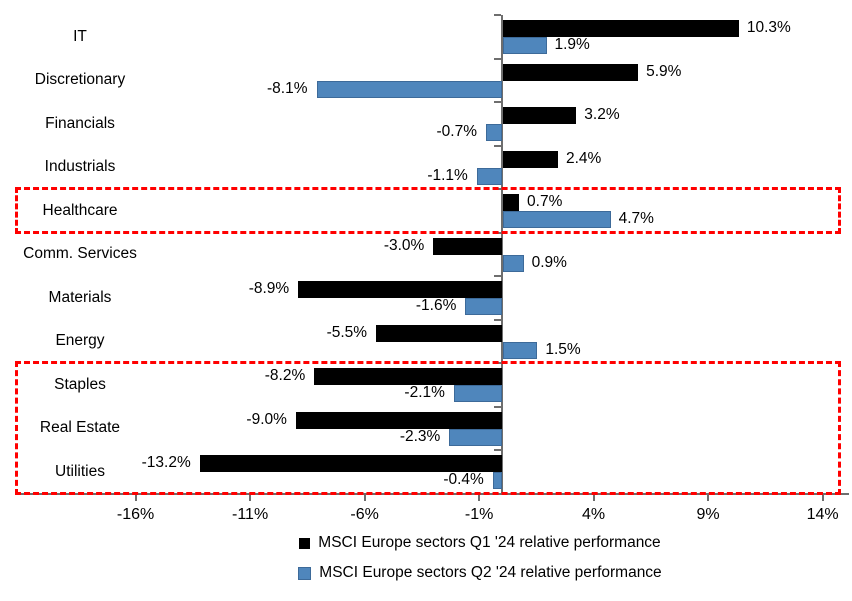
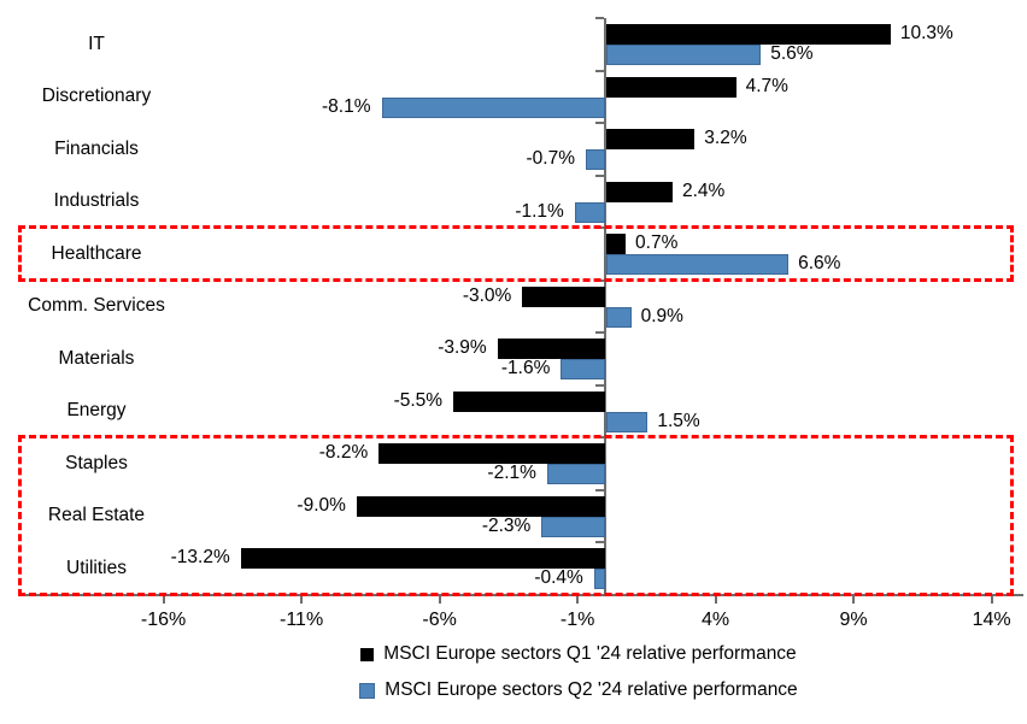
MSCI Europe sectors Q2 '24 relative performance/IT: 1.9% -> 5.6%
MSCI Europe sectors Q1 '24 relative performance/Discretionary: 5.9% -> 4.7%
MSCI Europe sectors Q2 '24 relative performance/Healthcare: 4.7% -> 6.6%
MSCI Europe sectors Q1 '24 relative performance/Materials: -8.9% -> -3.9%
